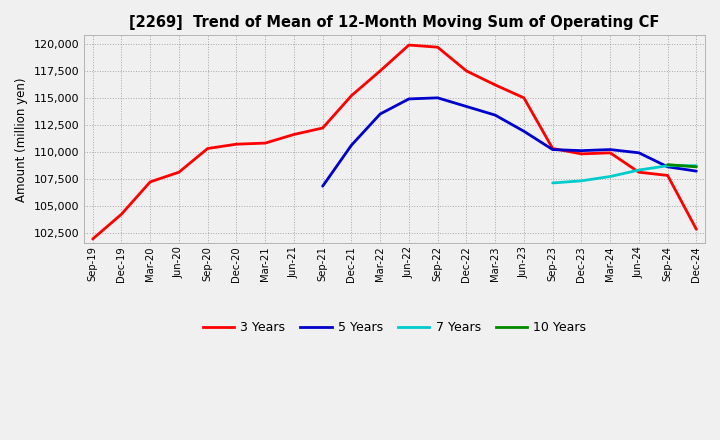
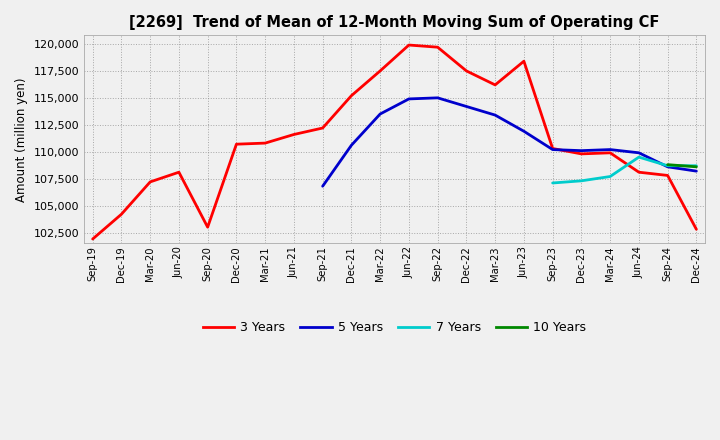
3 Years/Sep-20: 110,300 -> 103,000
3 Years/Jun-23: 115,000 -> 118,400
7 Years/Jun-24: 108,300 -> 109,500
